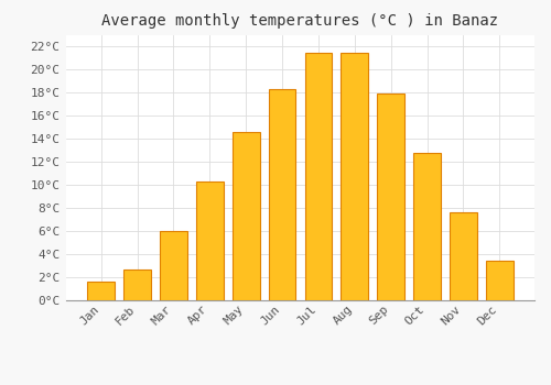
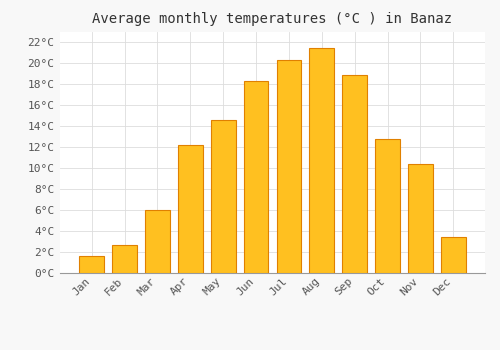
Apr: 10.3°C -> 12.2°C
Jul: 21.4°C -> 20.3°C
Sep: 17.9°C -> 18.9°C
Nov: 7.6°C -> 10.4°C
